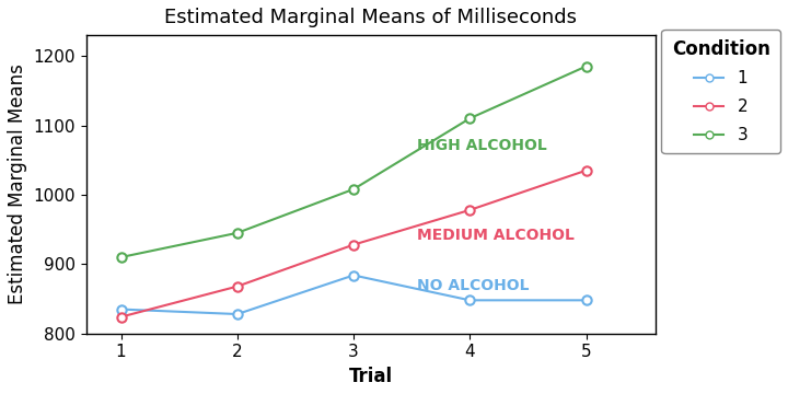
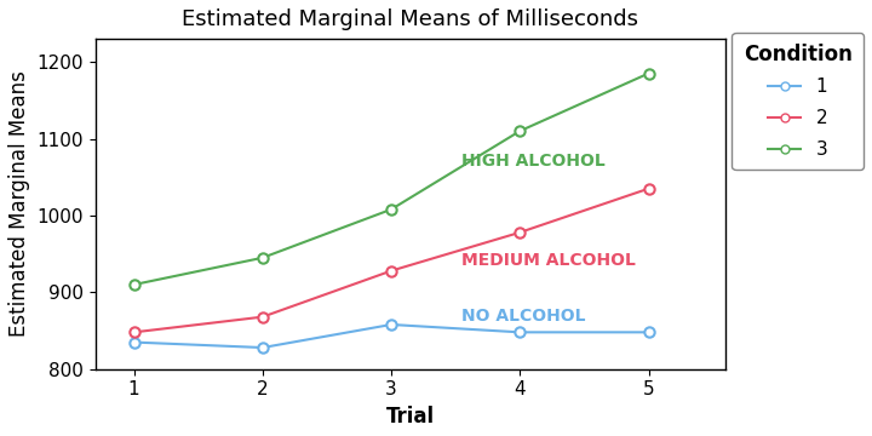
2/1: 824 -> 848
1/3: 884 -> 858
